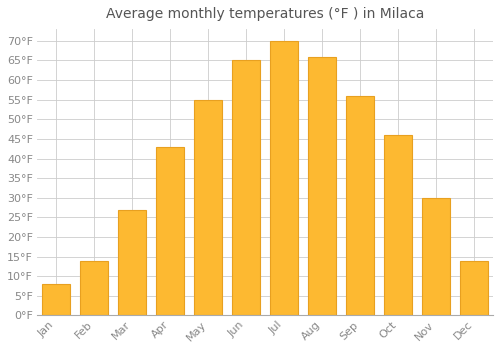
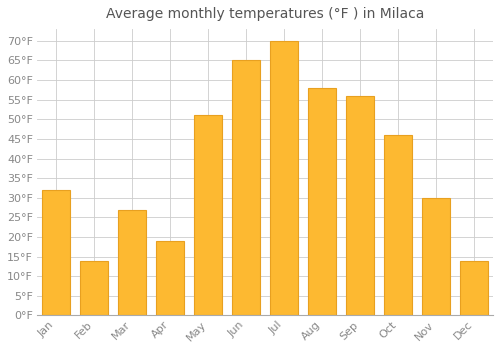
Jan: 8°F -> 32°F
Apr: 43°F -> 19°F
May: 55°F -> 51°F
Aug: 66°F -> 58°F
